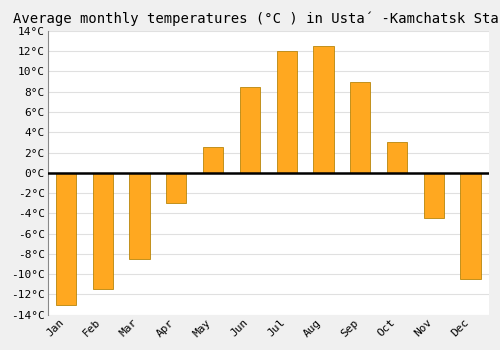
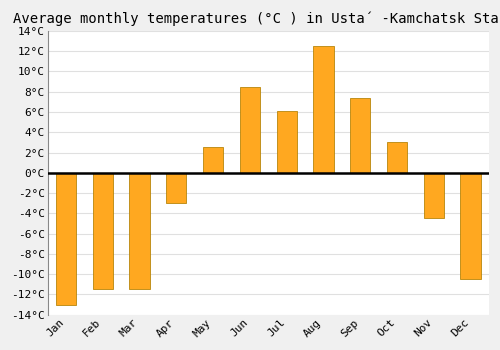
Mar: -8.5°C -> -11.5°C
Jul: 12.0°C -> 6.1°C
Sep: 9.0°C -> 7.4°C
